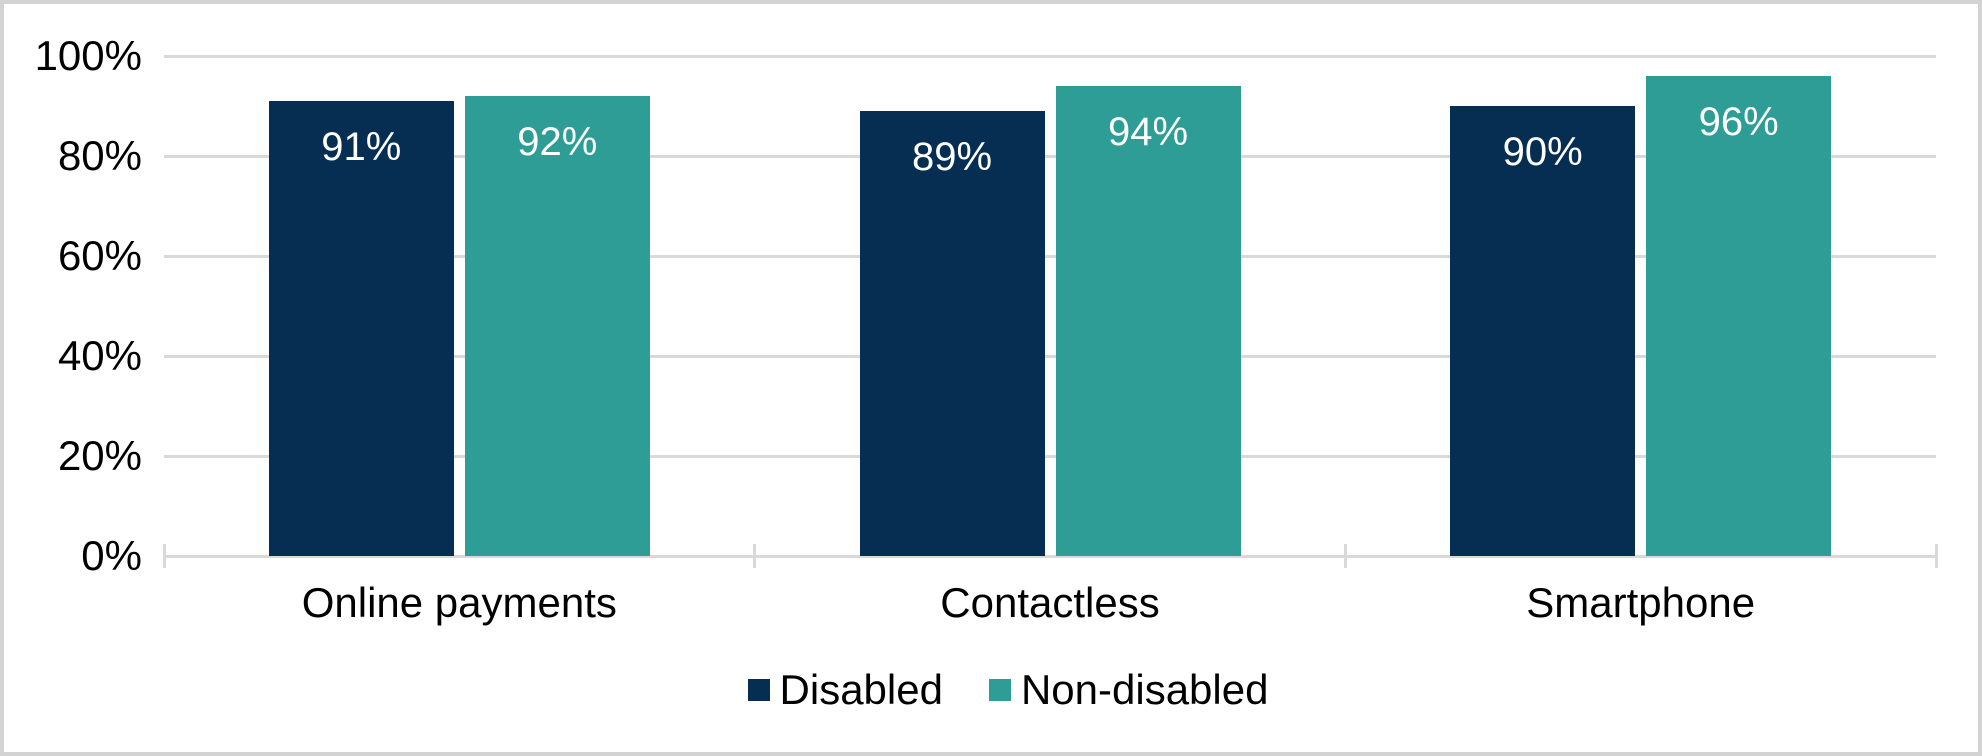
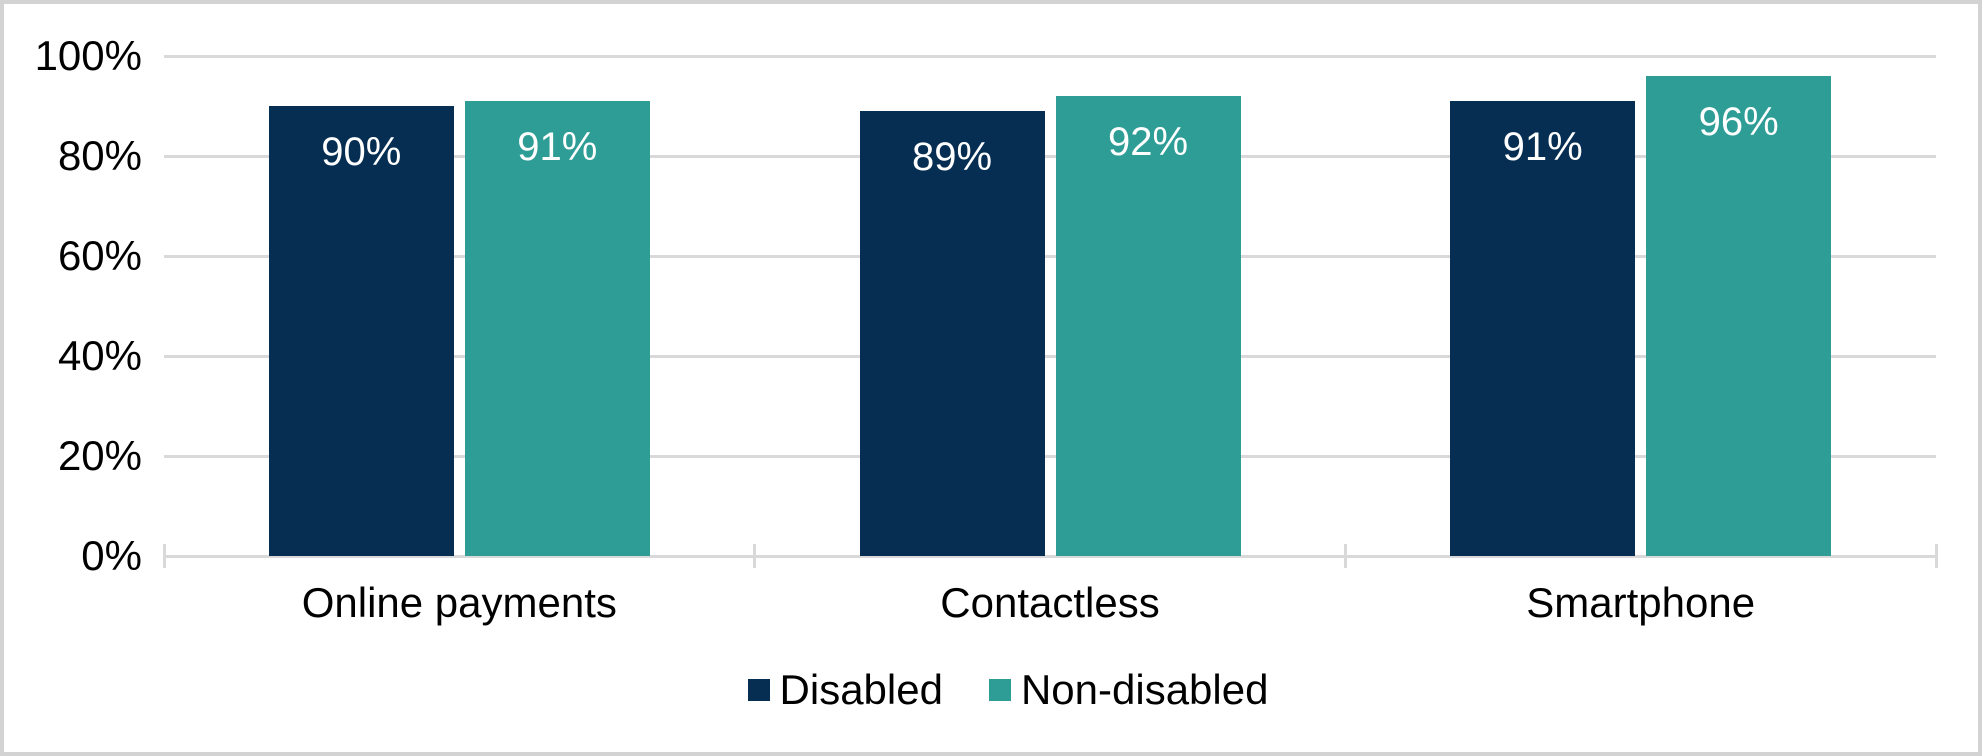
Disabled/Online payments: 91% -> 90%
Non-disabled/Online payments: 92% -> 91%
Non-disabled/Contactless: 94% -> 92%
Disabled/Smartphone: 90% -> 91%
